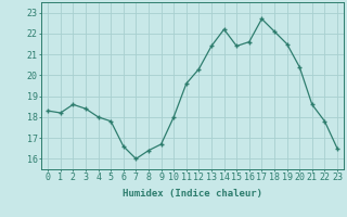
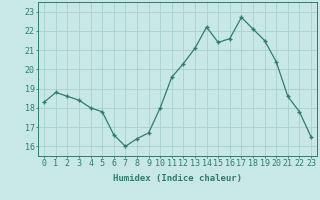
1: 18.2 -> 18.8
13: 21.4 -> 21.1
